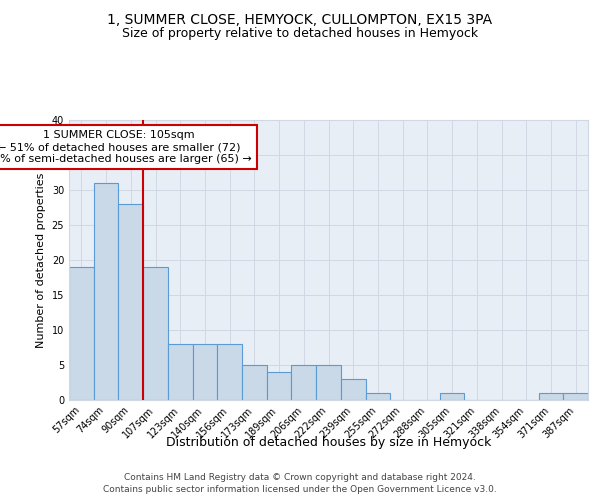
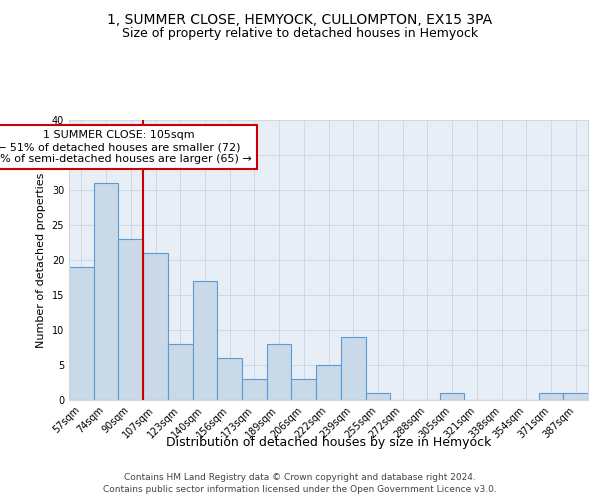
90sqm: 28 -> 23
107sqm: 19 -> 21
140sqm: 8 -> 17
156sqm: 8 -> 6
173sqm: 5 -> 3
189sqm: 4 -> 8
206sqm: 5 -> 3
239sqm: 3 -> 9
